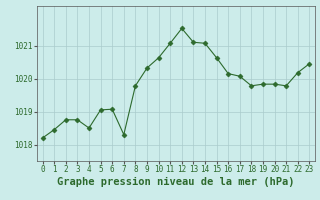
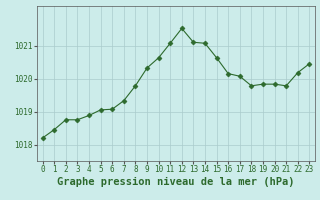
4: 1018.50 -> 1018.88
7: 1018.30 -> 1019.33
